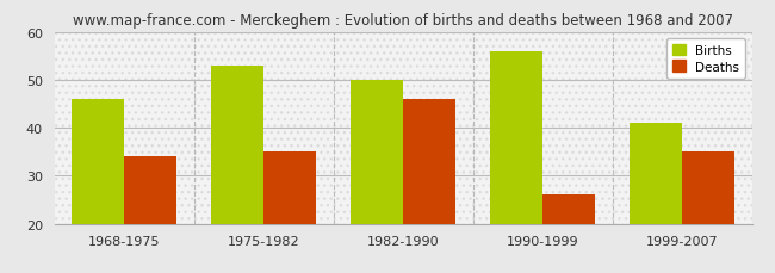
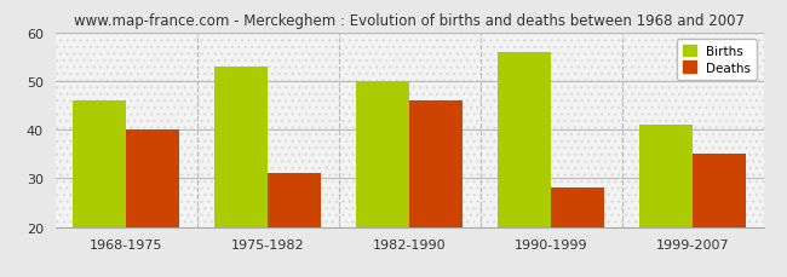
Deaths/1968-1975: 34 -> 40
Deaths/1975-1982: 35 -> 31
Deaths/1990-1999: 26 -> 28
